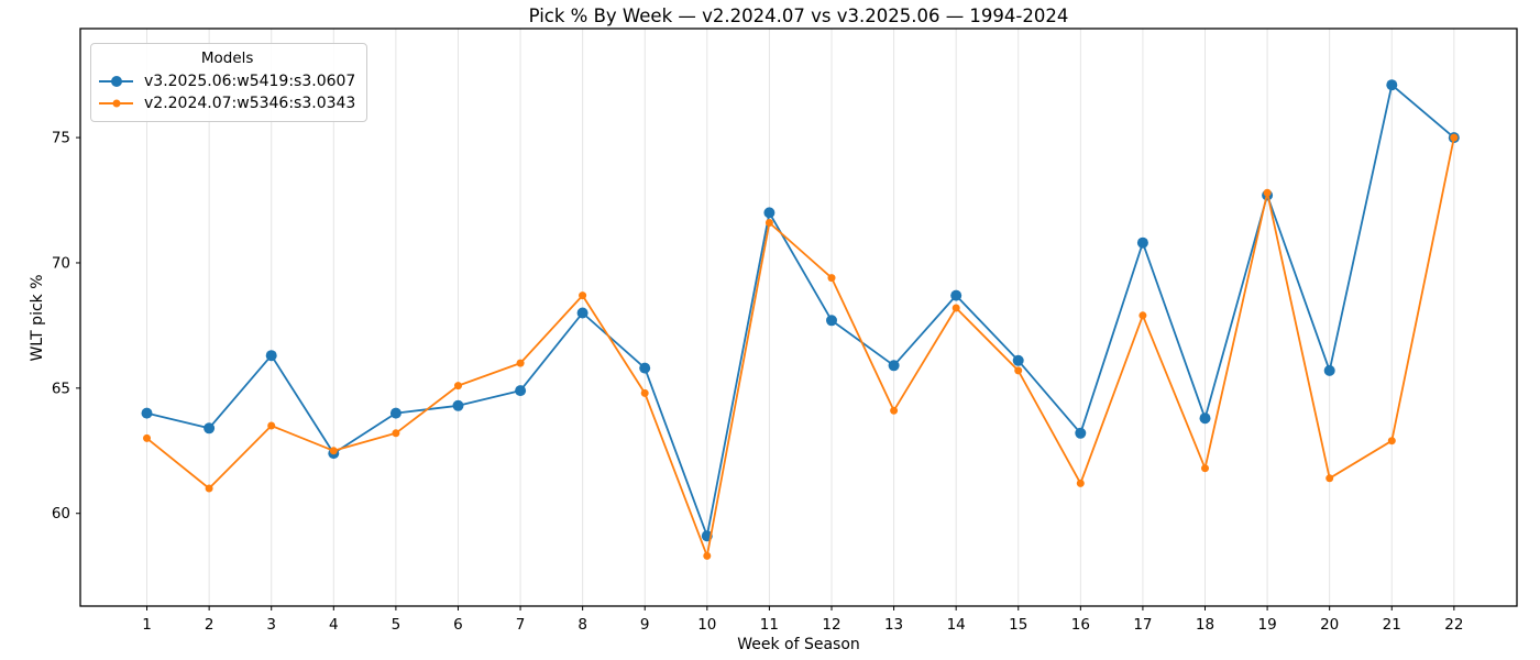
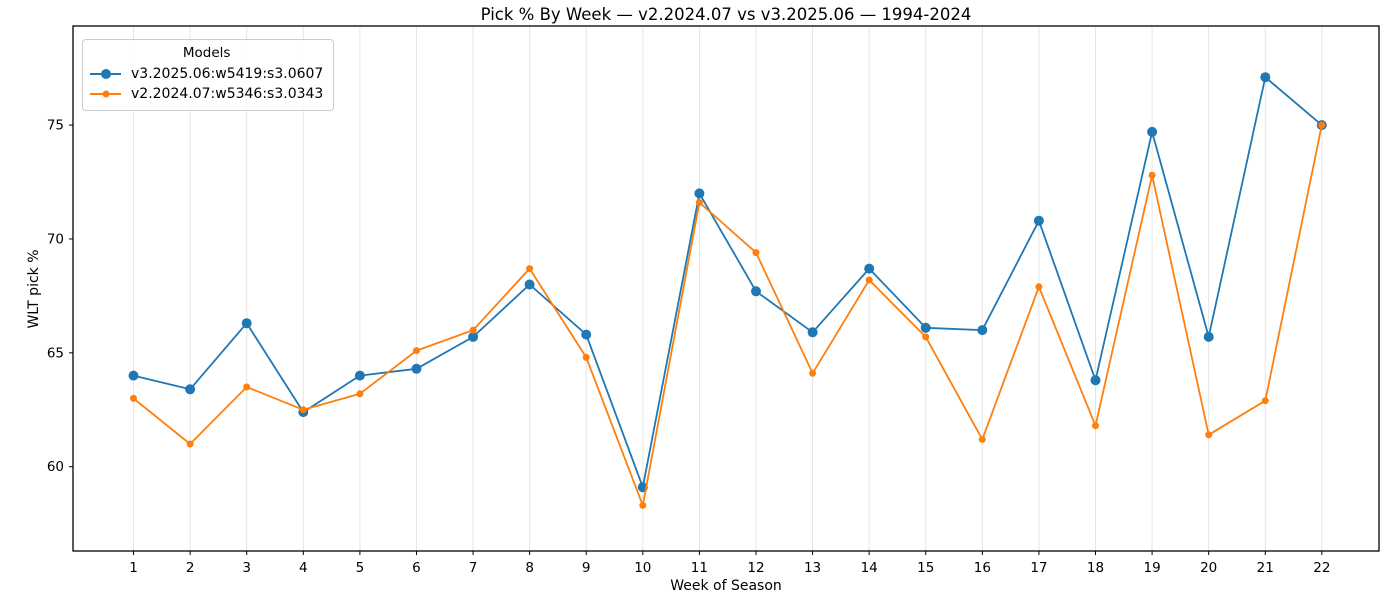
v3.2025.06:w5419:s3.0607/7: 64.9 -> 65.7
v3.2025.06:w5419:s3.0607/16: 63.2 -> 66.0
v3.2025.06:w5419:s3.0607/19: 72.7 -> 74.7
